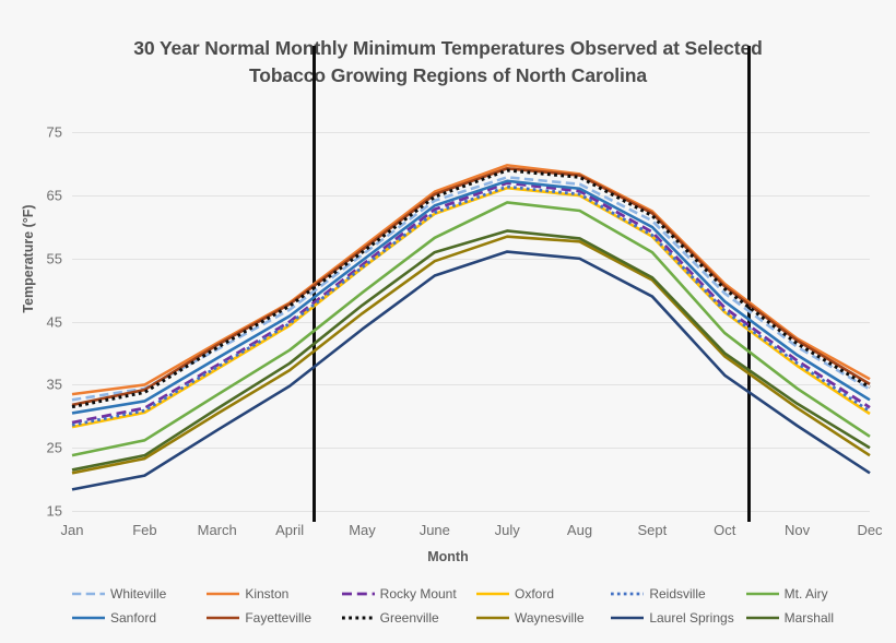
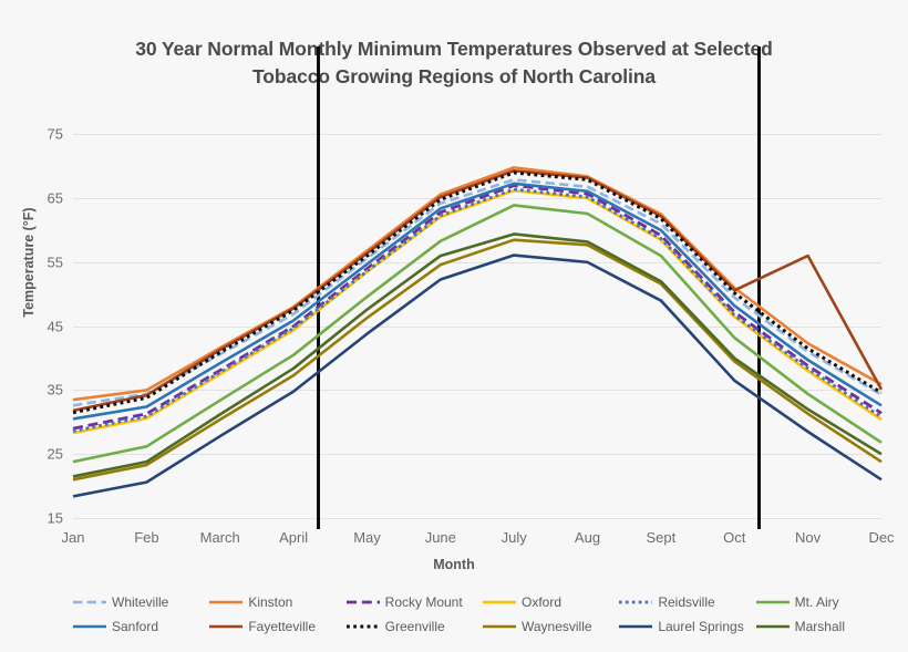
Fayetteville/Nov: 42 -> 56
